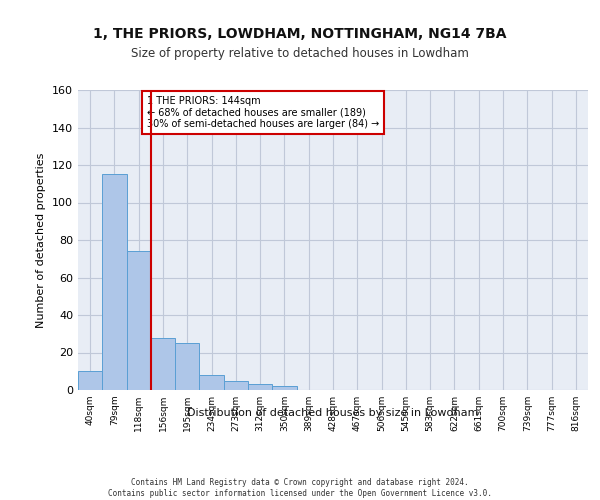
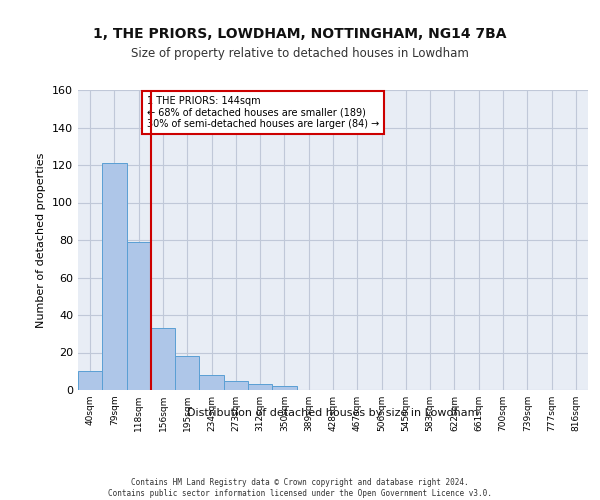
79sqm: 115 -> 121
118sqm: 74 -> 79
156sqm: 28 -> 33
195sqm: 25 -> 18
